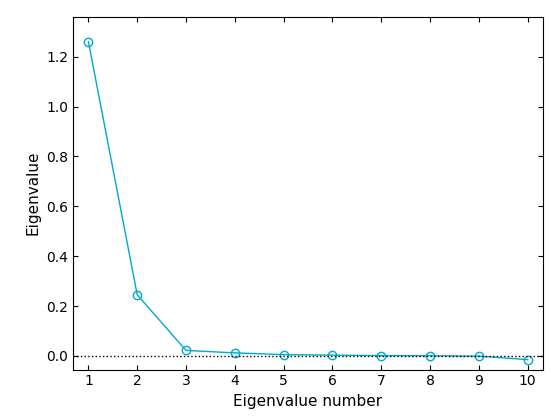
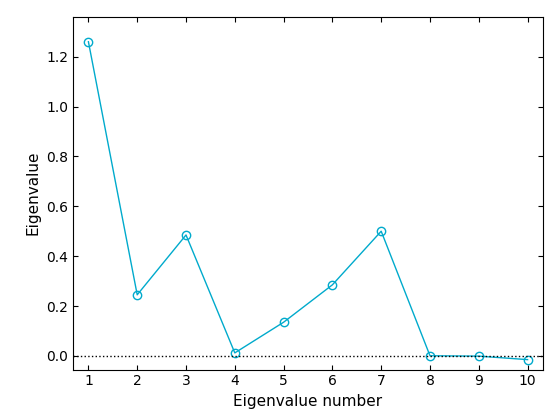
3: 0.022 -> 0.485
5: 0.005 -> 0.135
6: 0.003 -> 0.285
7: 0.001 -> 0.500
